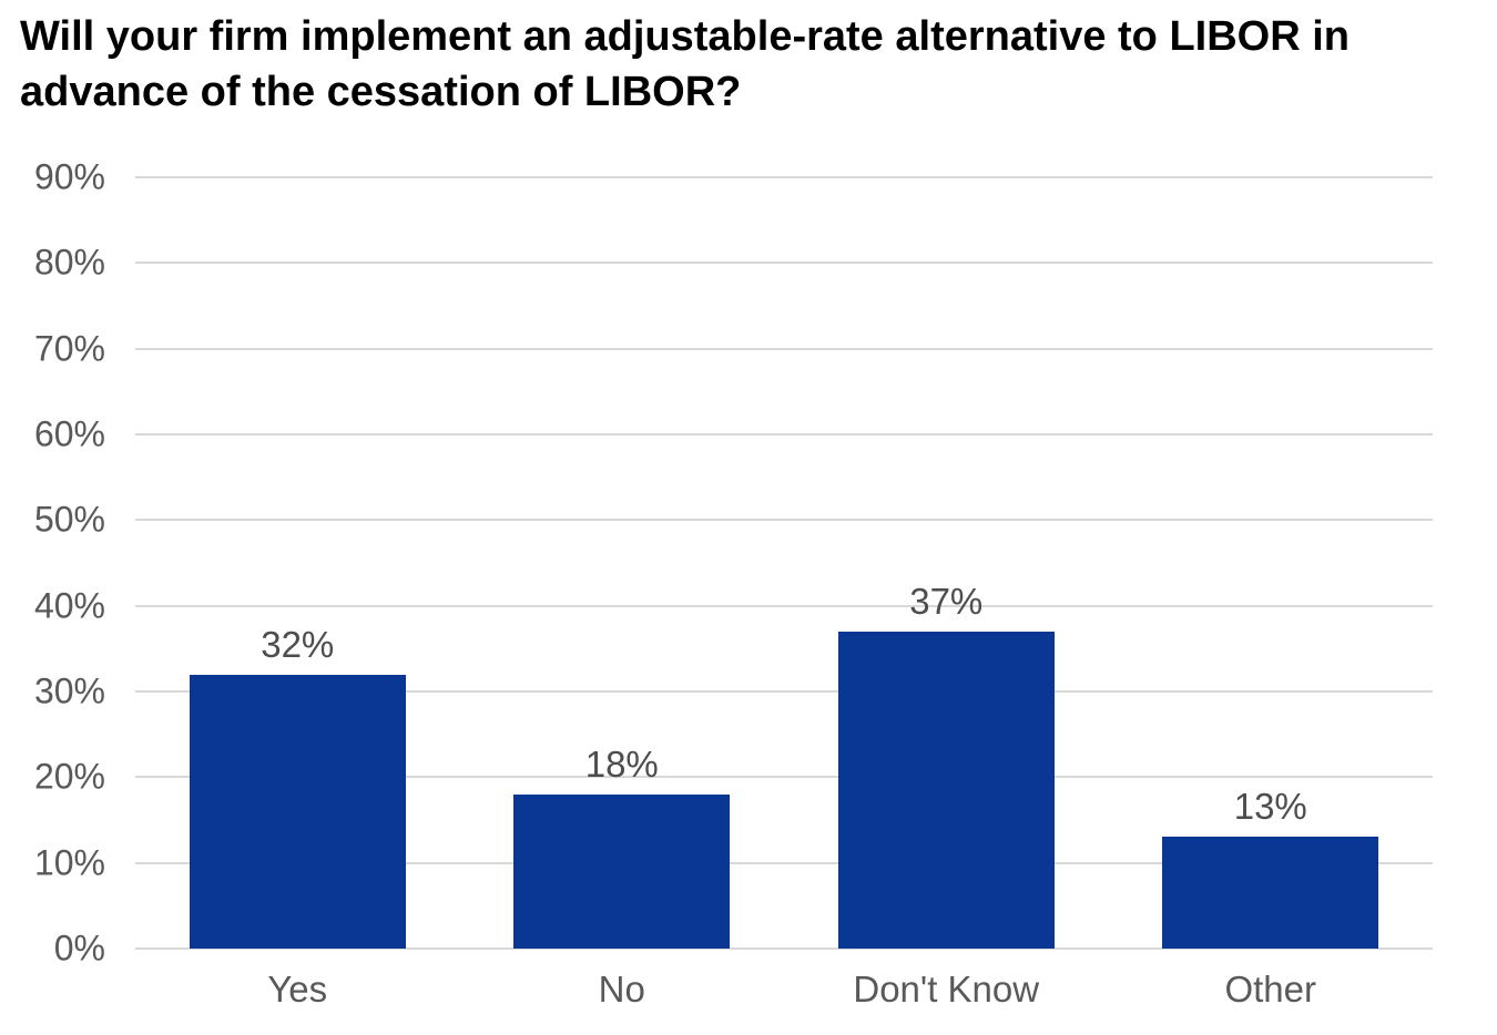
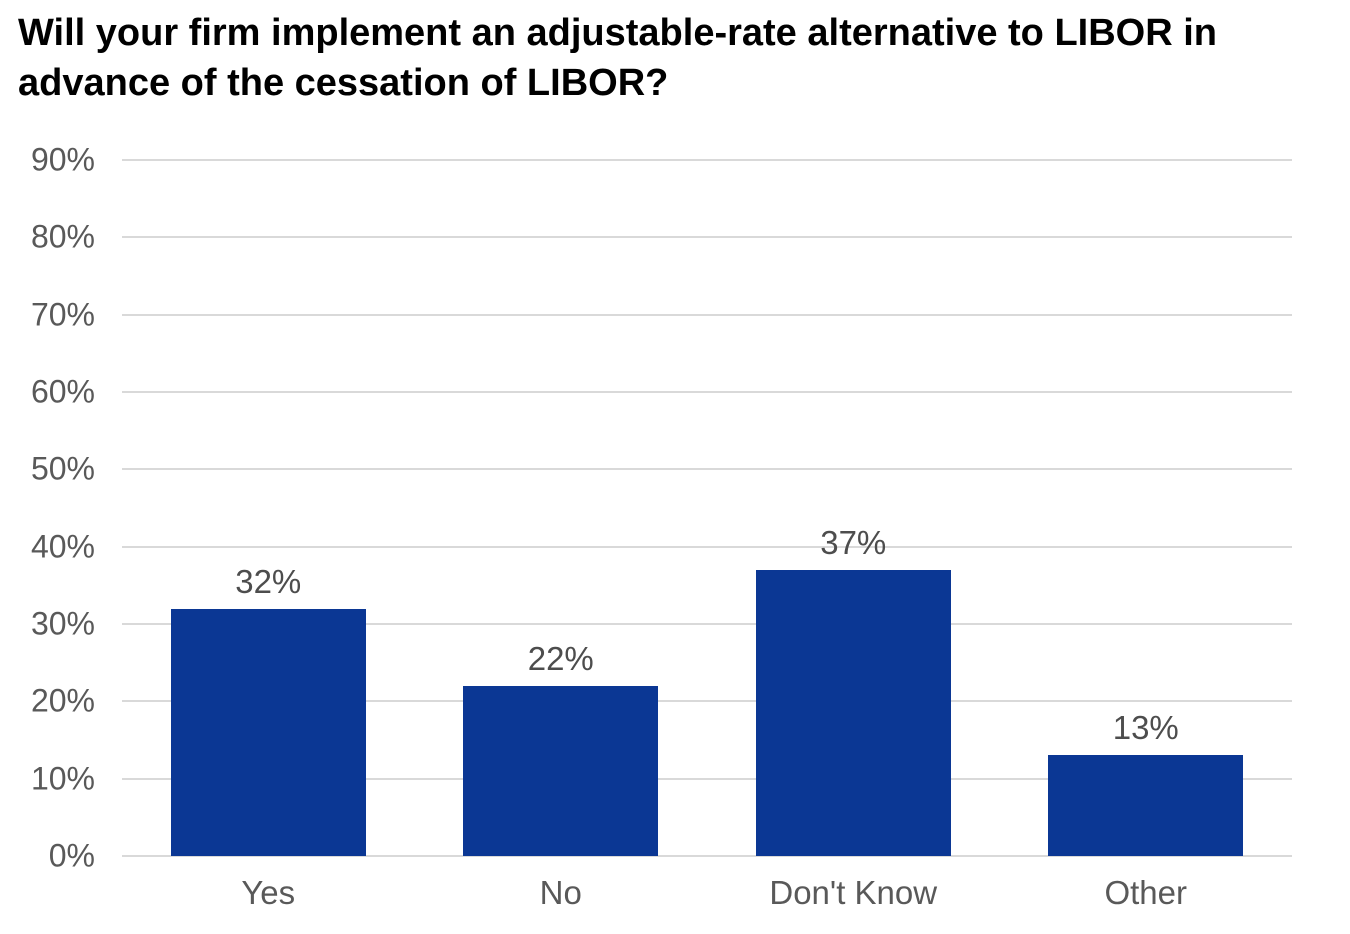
No: 18% -> 22%
